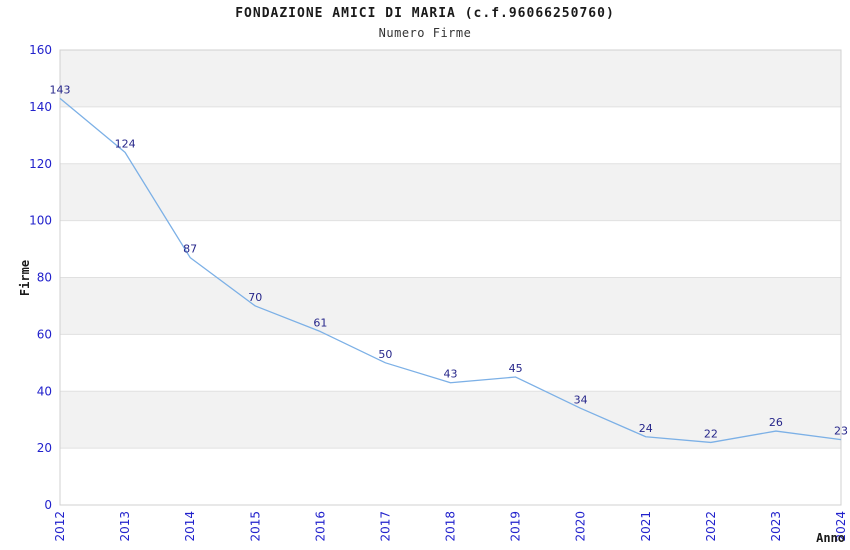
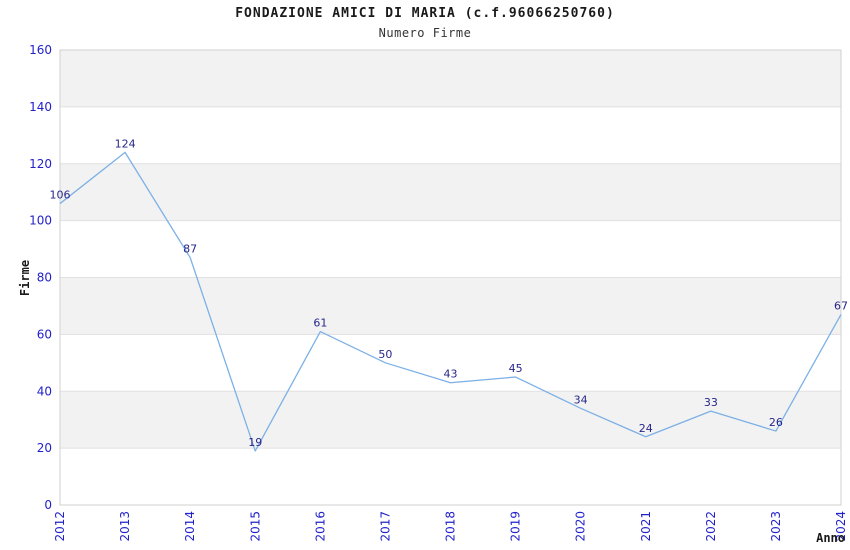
2012: 143 -> 106
2015: 70 -> 19
2022: 22 -> 33
2024: 23 -> 67
